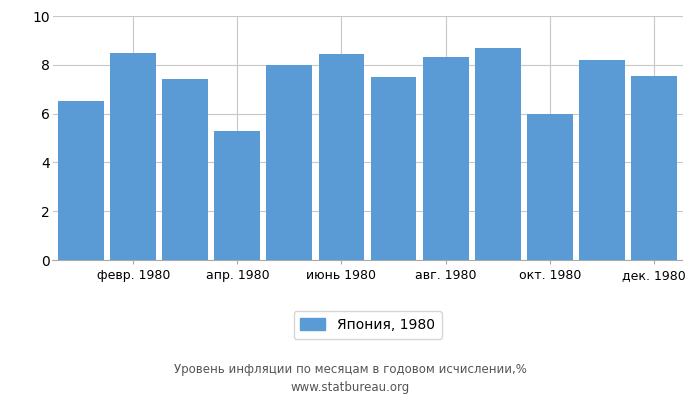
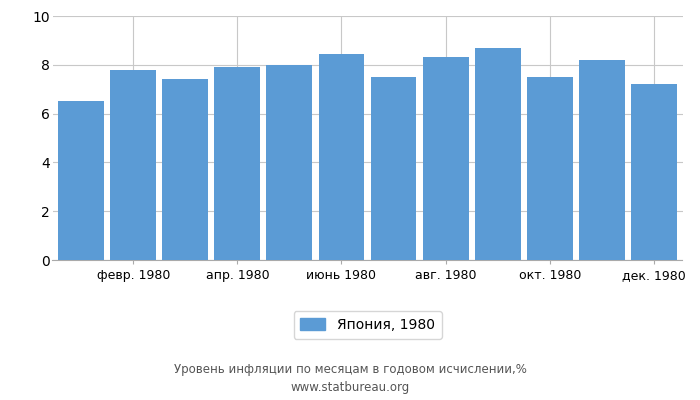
февр. 1980: 8.50 -> 7.80
апр. 1980: 5.30 -> 7.90
окт. 1980: 6.00 -> 7.50
дек. 1980: 7.55 -> 7.20
